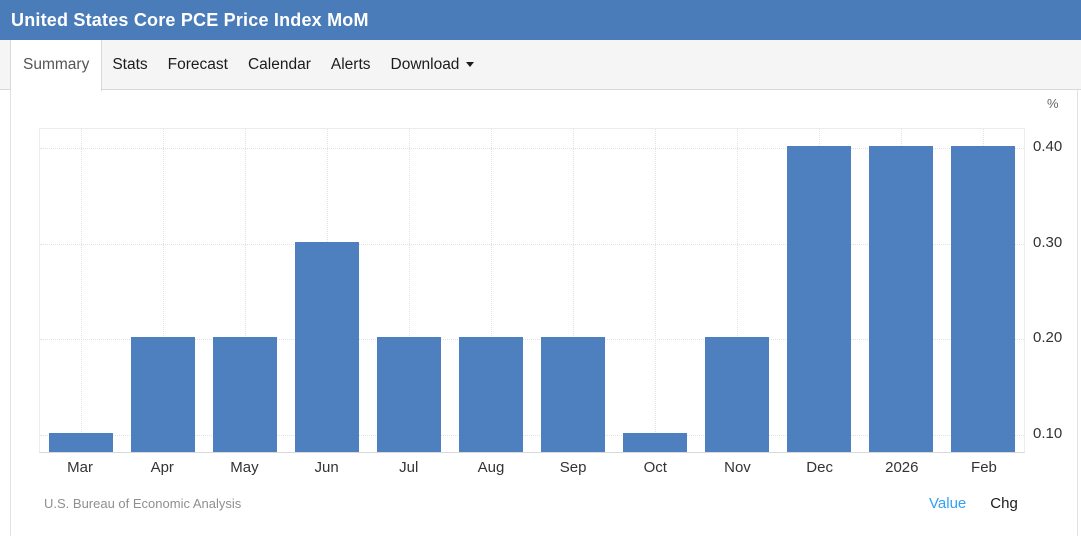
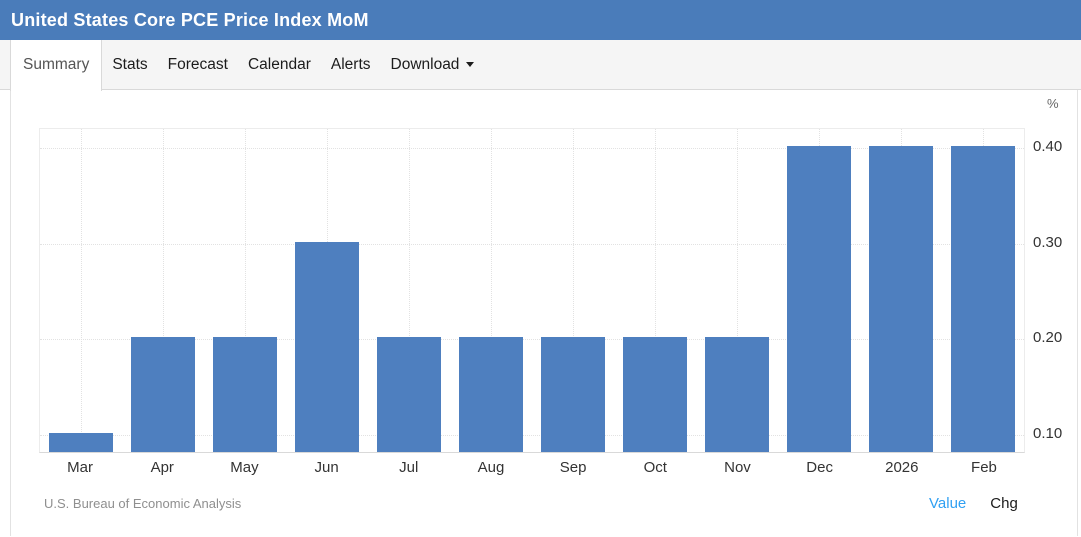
Oct: 0.1 -> 0.2
